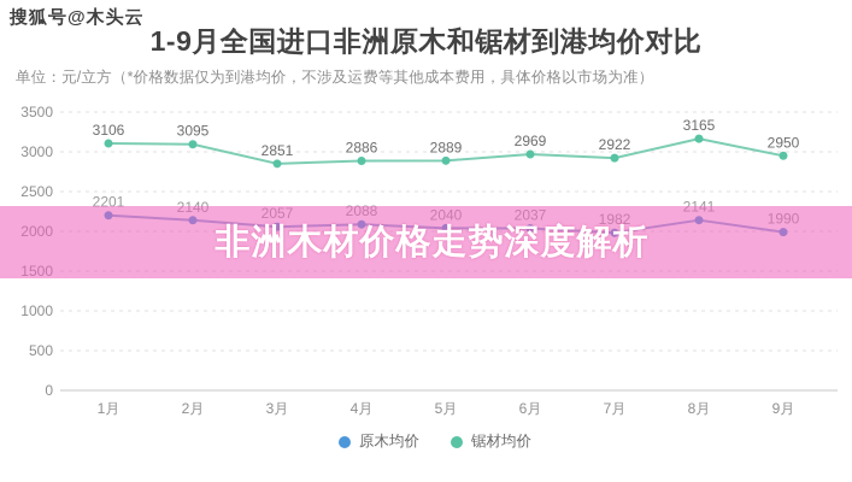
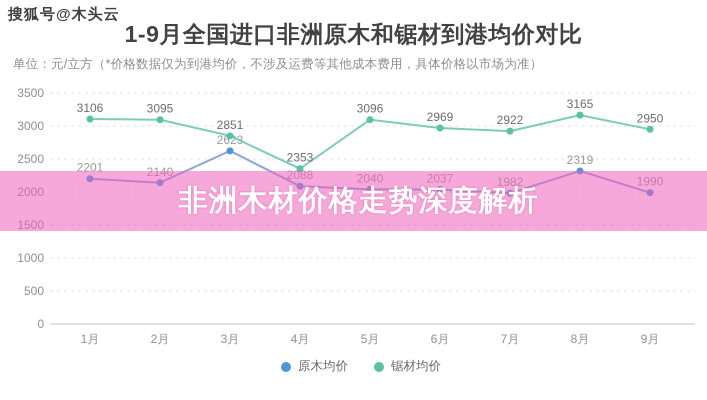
原木均价/3月: 2057 -> 2623
锯材均价/4月: 2886 -> 2353
锯材均价/5月: 2889 -> 3096
原木均价/8月: 2141 -> 2319
